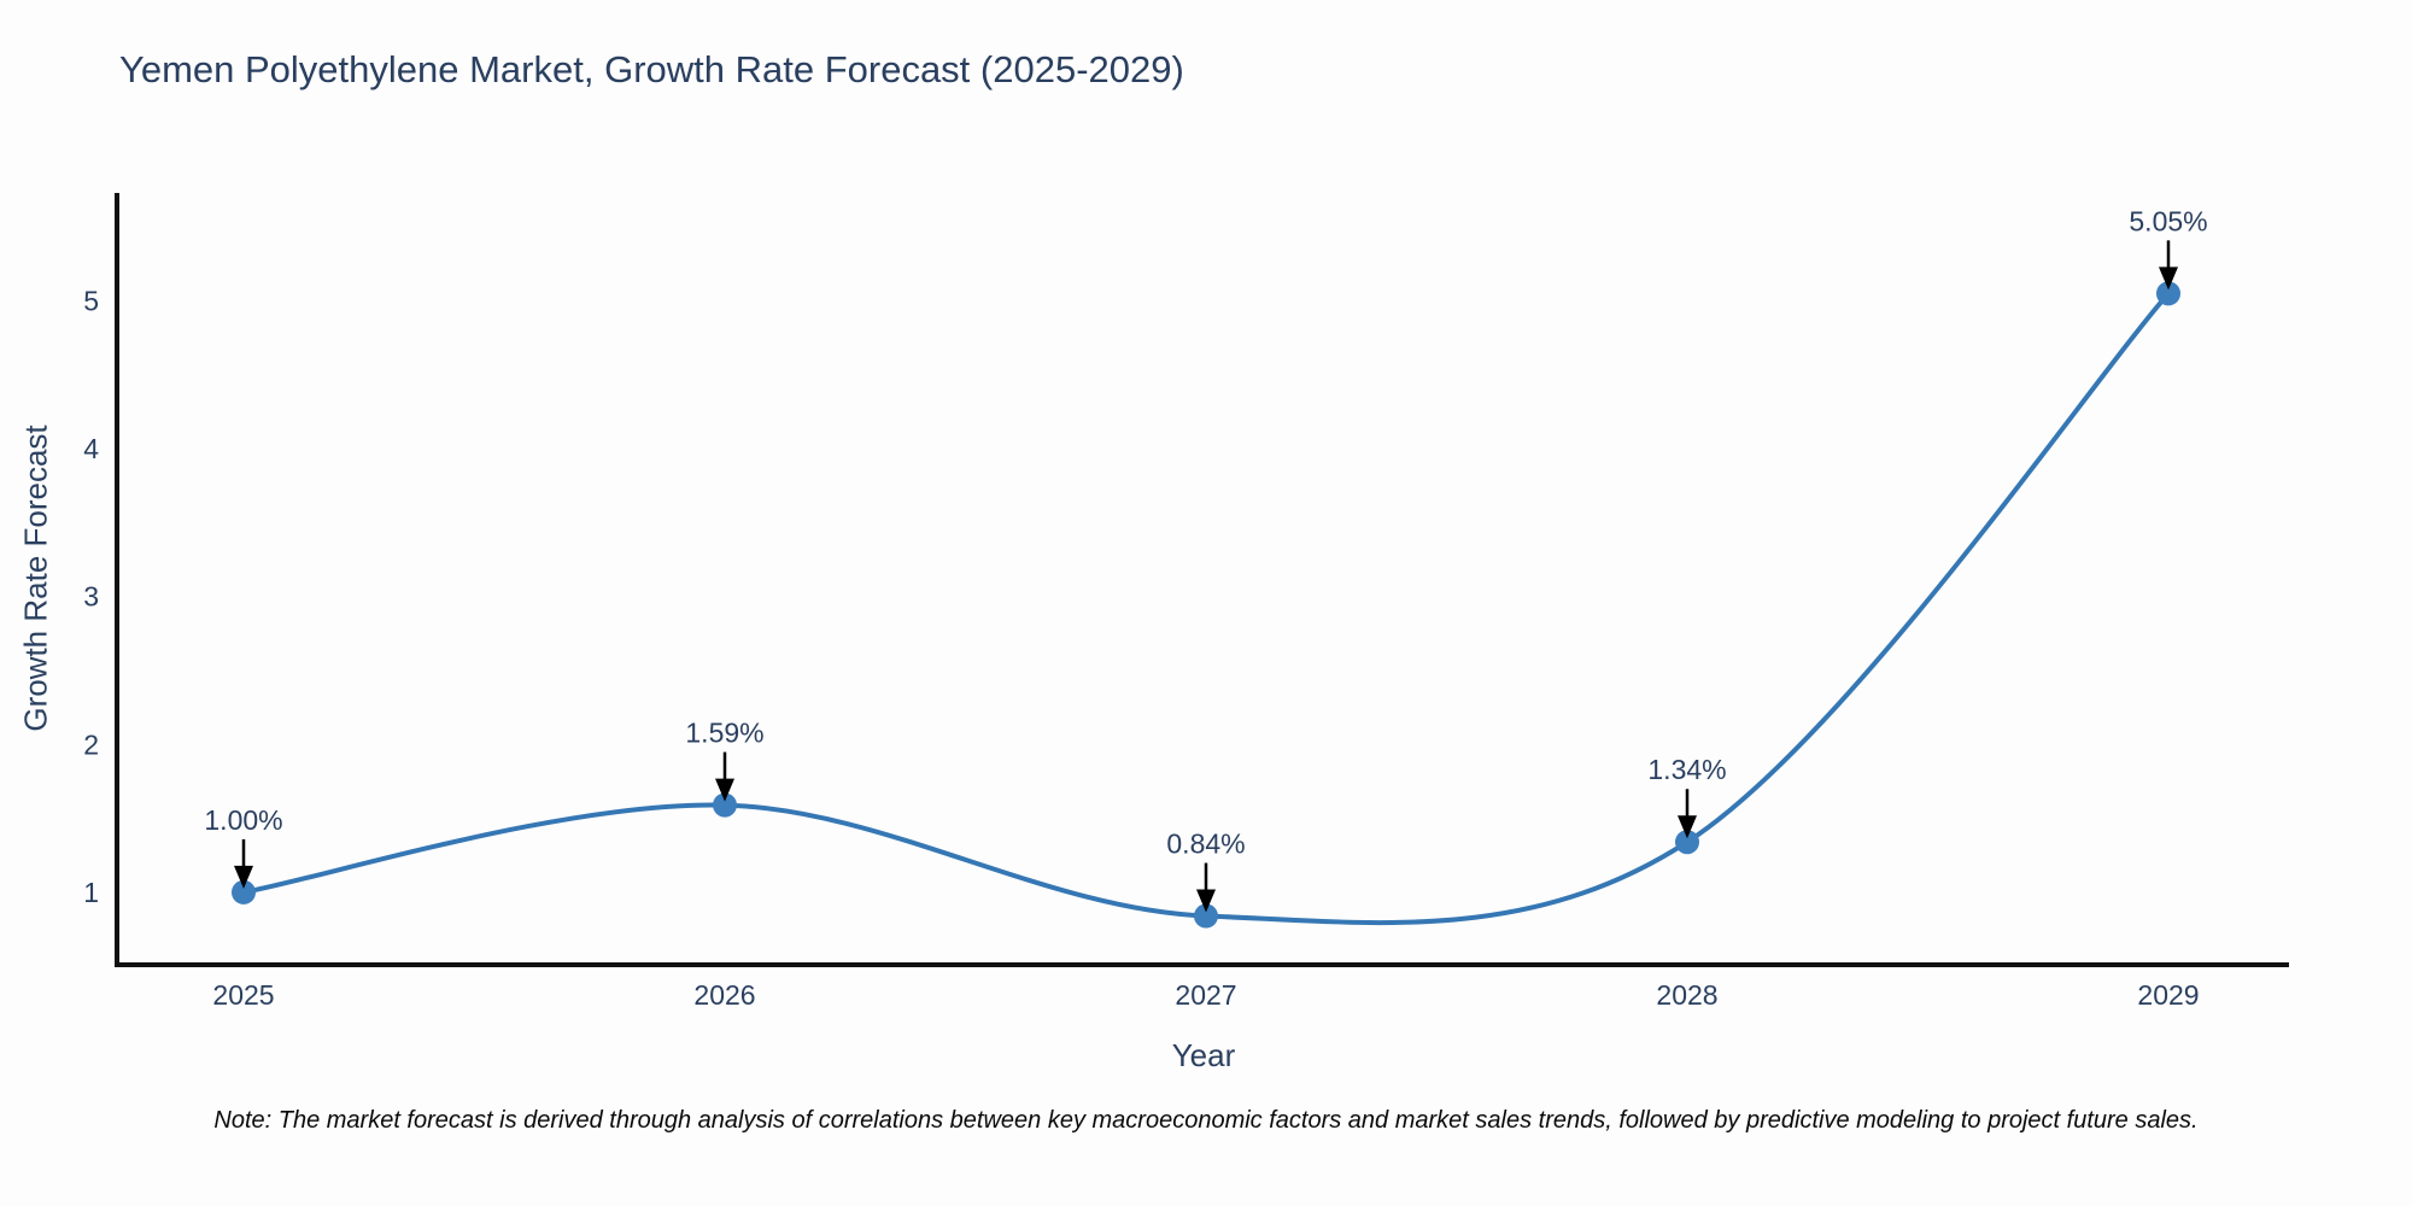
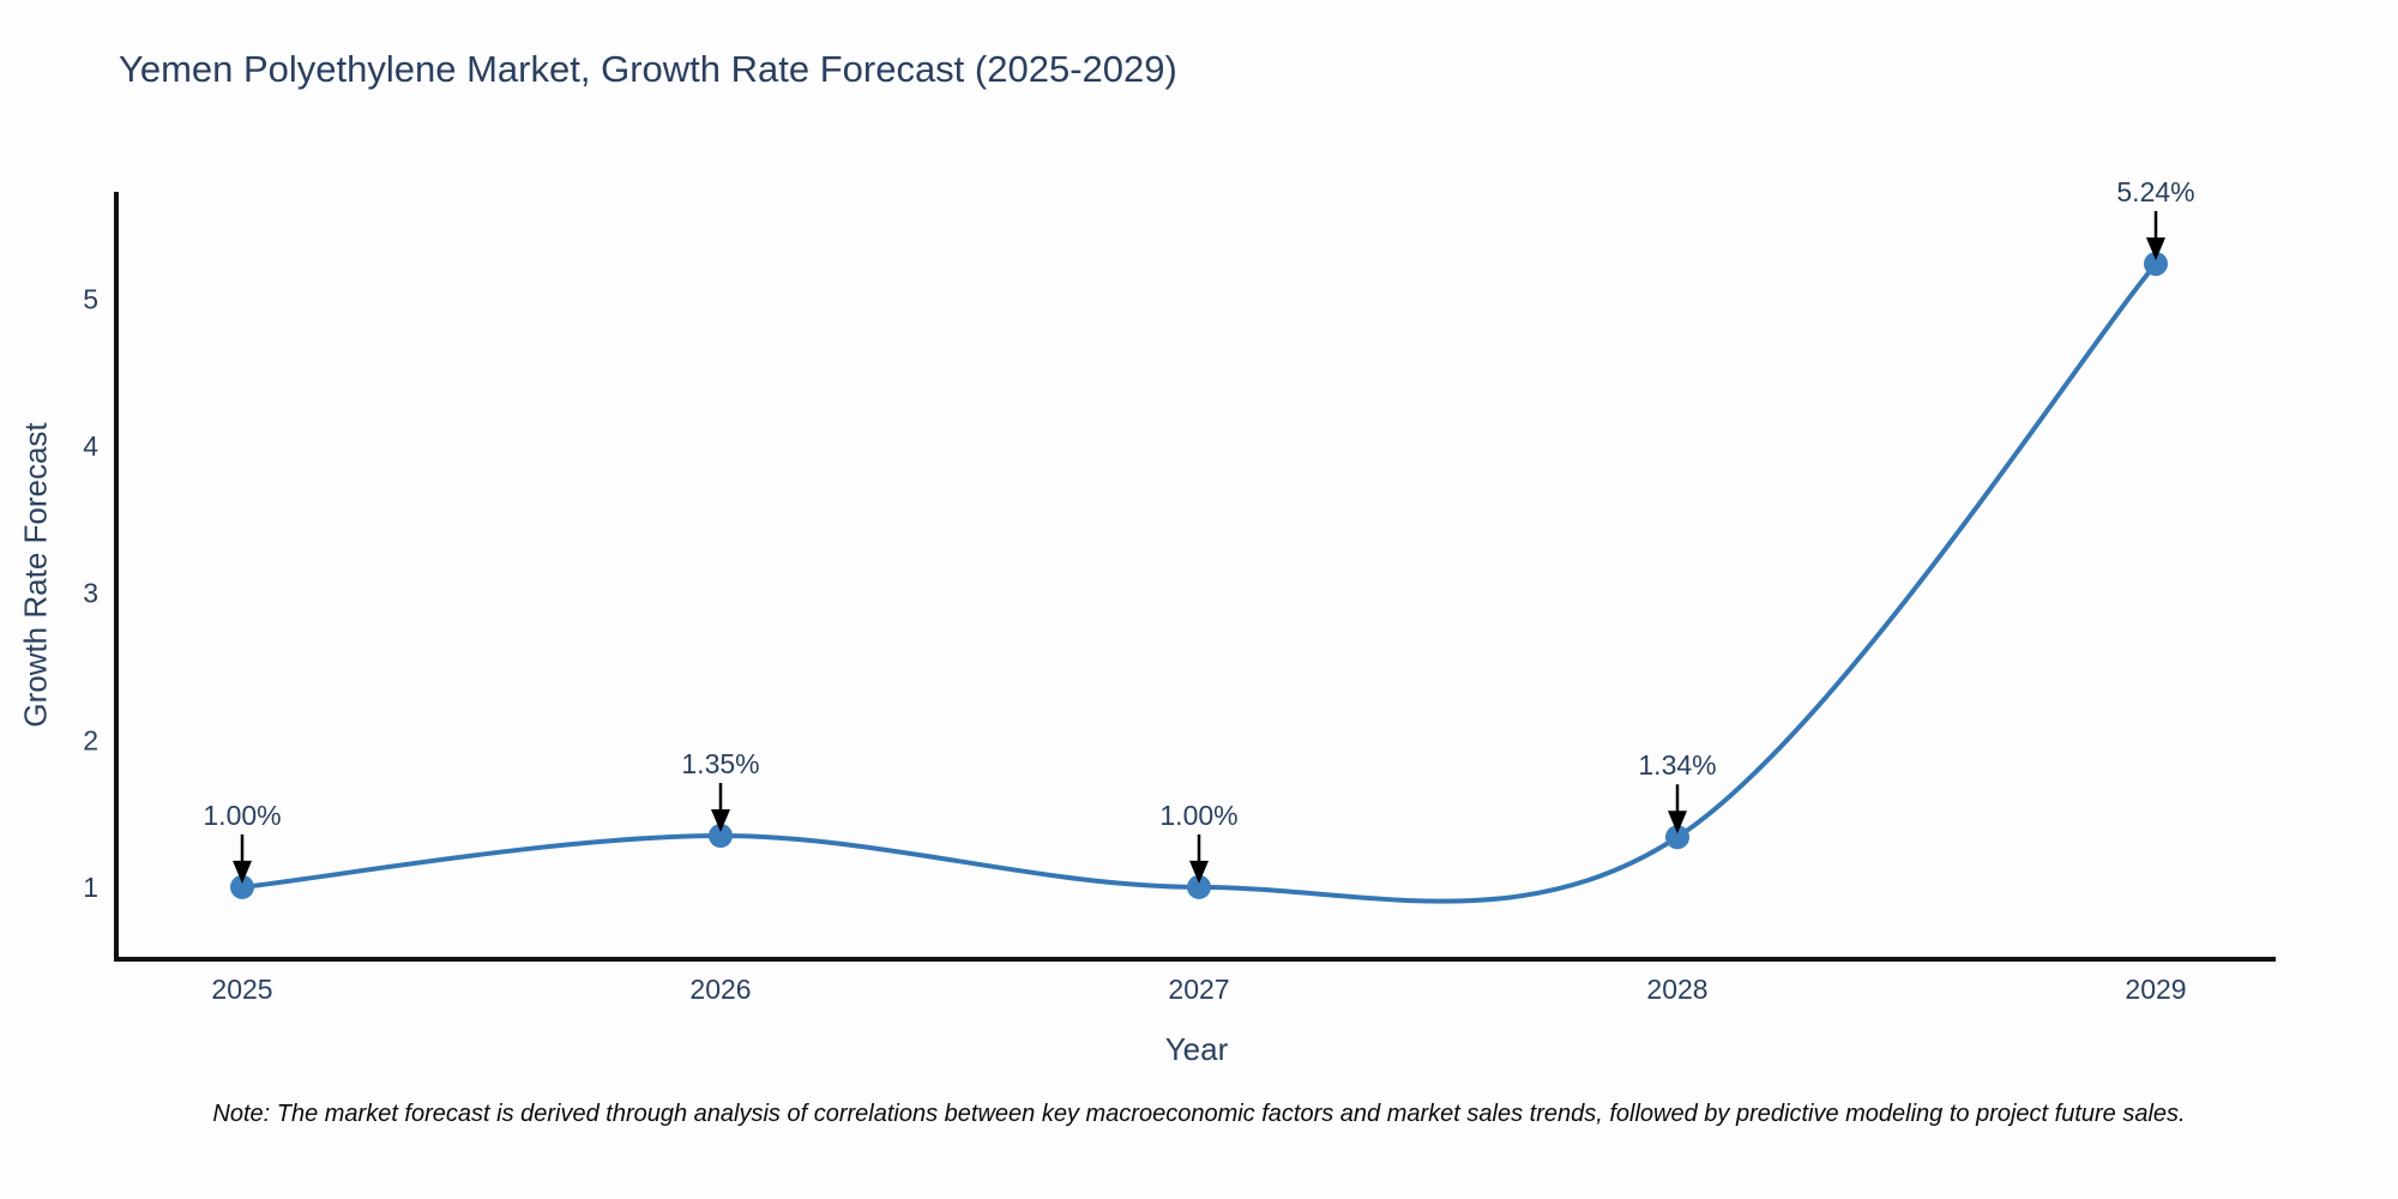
2026: 1.59% -> 1.35%
2027: 0.84% -> 1.00%
2029: 5.05% -> 5.24%
